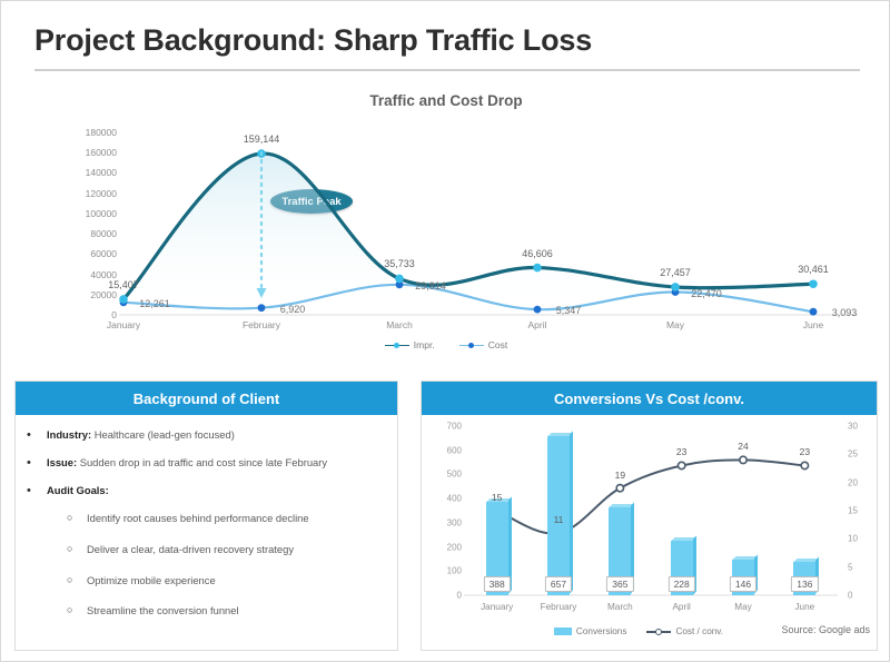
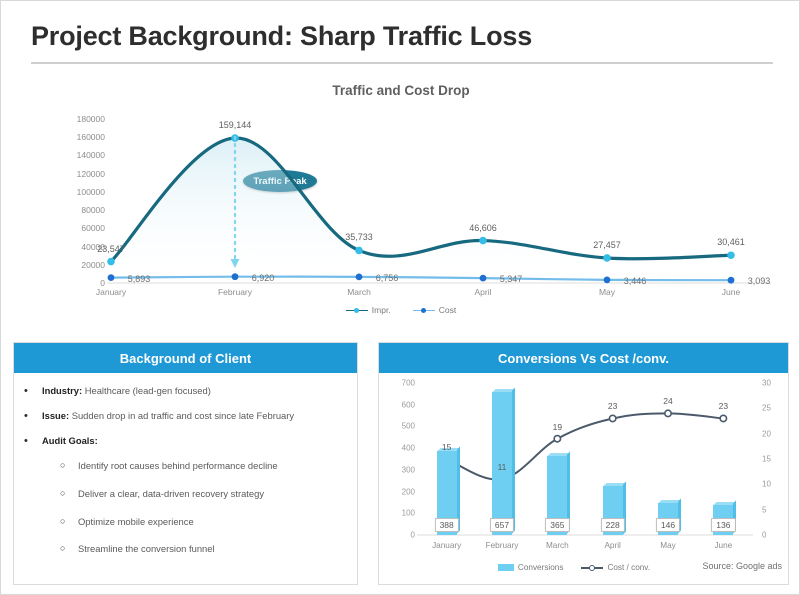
Traffic and Cost Drop/Impr./January: 15,407 -> 23,547
Traffic and Cost Drop/Cost/January: 12,261 -> 5,893
Traffic and Cost Drop/Cost/March: 29,814 -> 6,756
Traffic and Cost Drop/Cost/May: 22,470 -> 3,446
